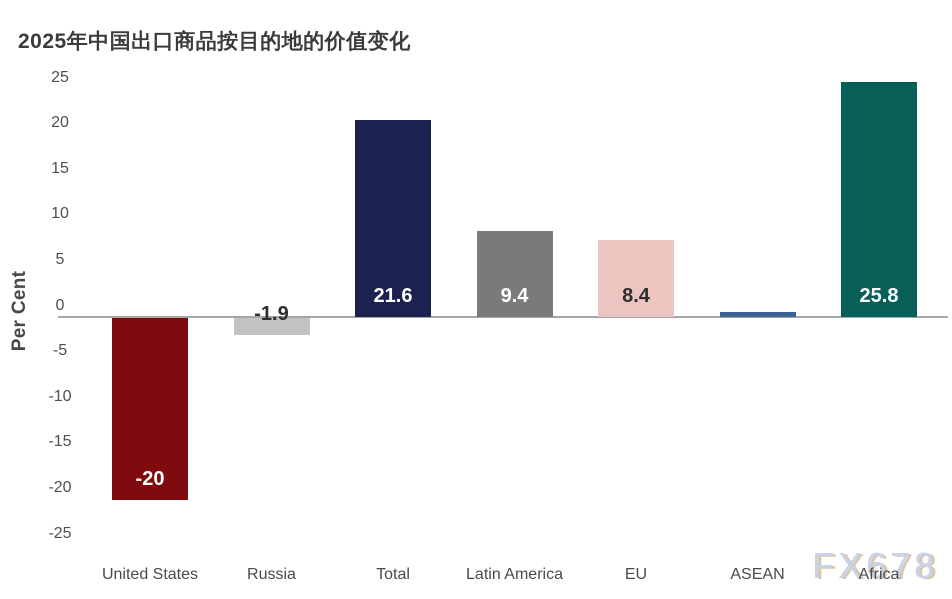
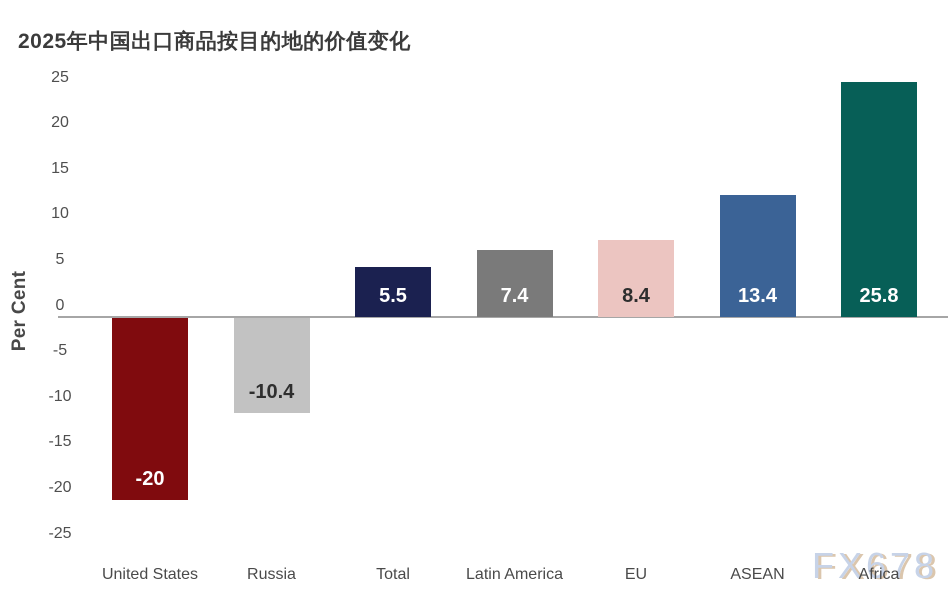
Russia: -1.9 -> -10.4
Total: 21.6 -> 5.5
Latin America: 9.4 -> 7.4
ASEAN: 0.5 -> 13.4
